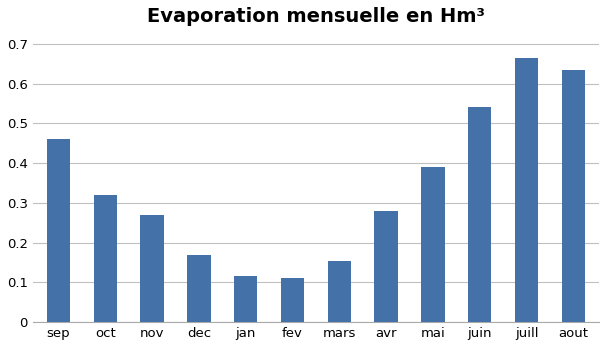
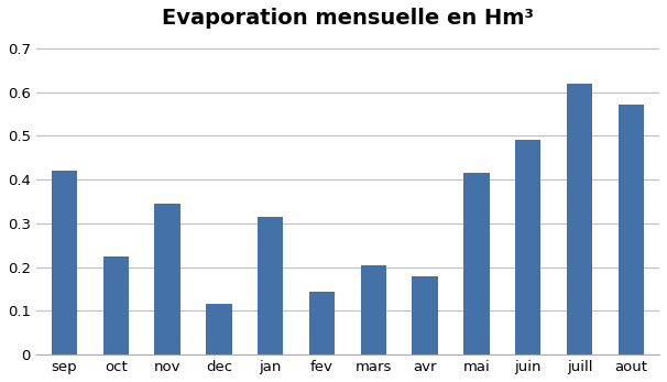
sep: 0.460 -> 0.420
oct: 0.320 -> 0.225
nov: 0.270 -> 0.345
dec: 0.170 -> 0.115
jan: 0.115 -> 0.315
fev: 0.110 -> 0.145
mars: 0.155 -> 0.205
avr: 0.280 -> 0.180
mai: 0.390 -> 0.415
juin: 0.540 -> 0.490
juill: 0.665 -> 0.620
aout: 0.635 -> 0.570
